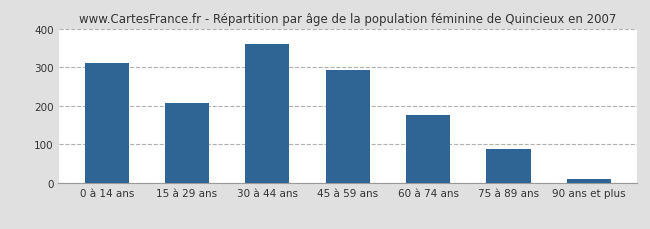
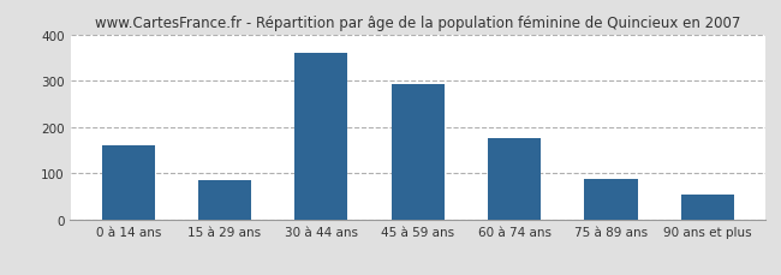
0 à 14 ans: 312 -> 160
15 à 29 ans: 208 -> 85
90 ans et plus: 10 -> 55
